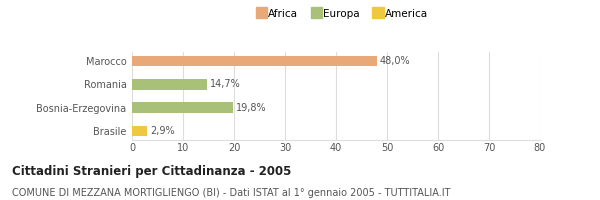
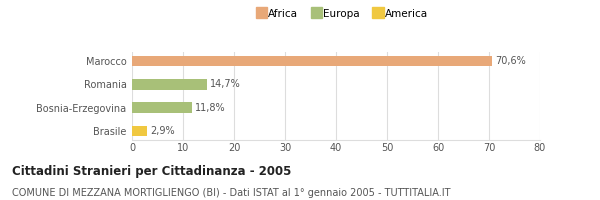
Marocco: 48,0% -> 70,6%
Bosnia-Erzegovina: 19,8% -> 11,8%
